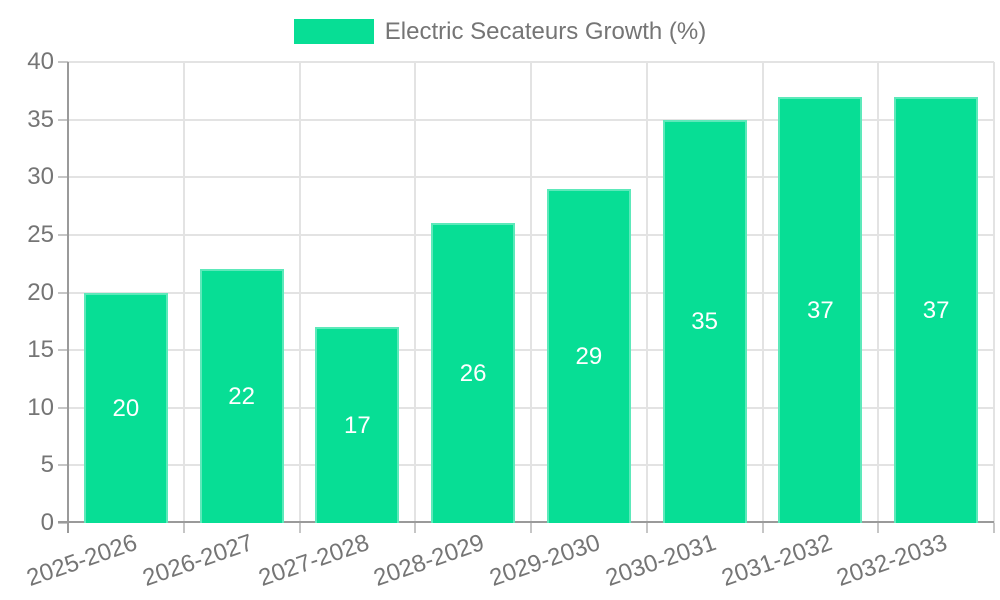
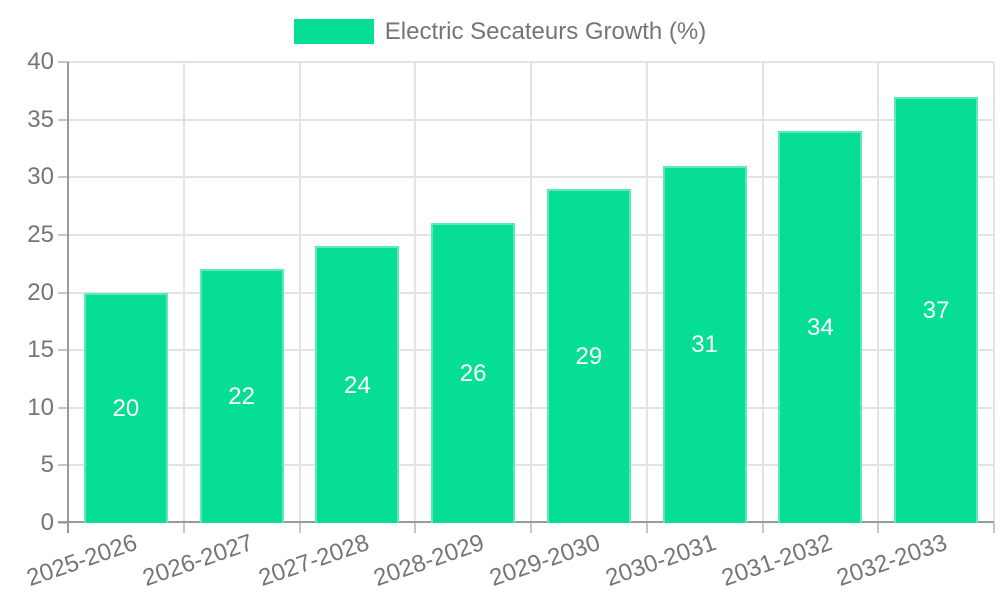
2027-2028: 17 -> 24
2030-2031: 35 -> 31
2031-2032: 37 -> 34
